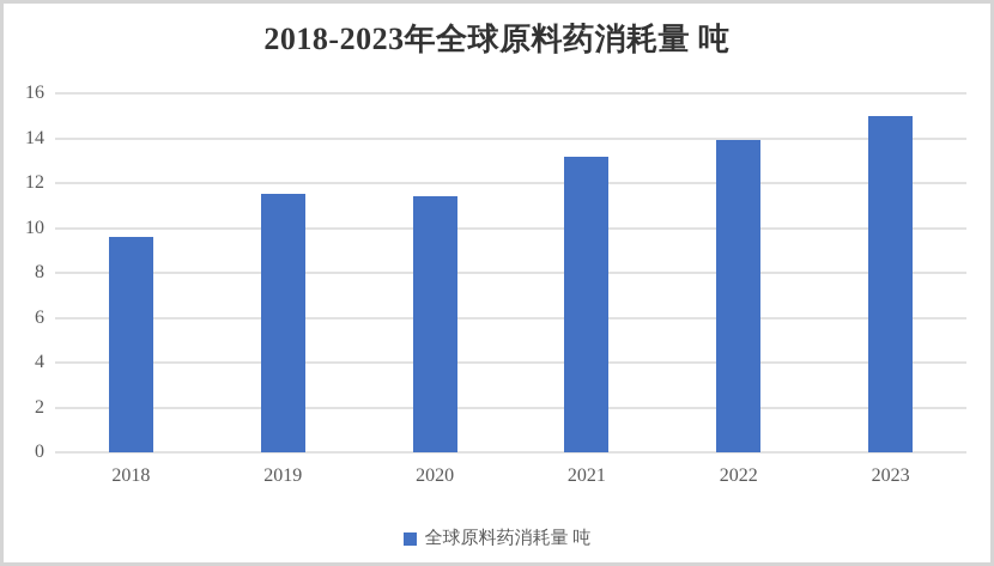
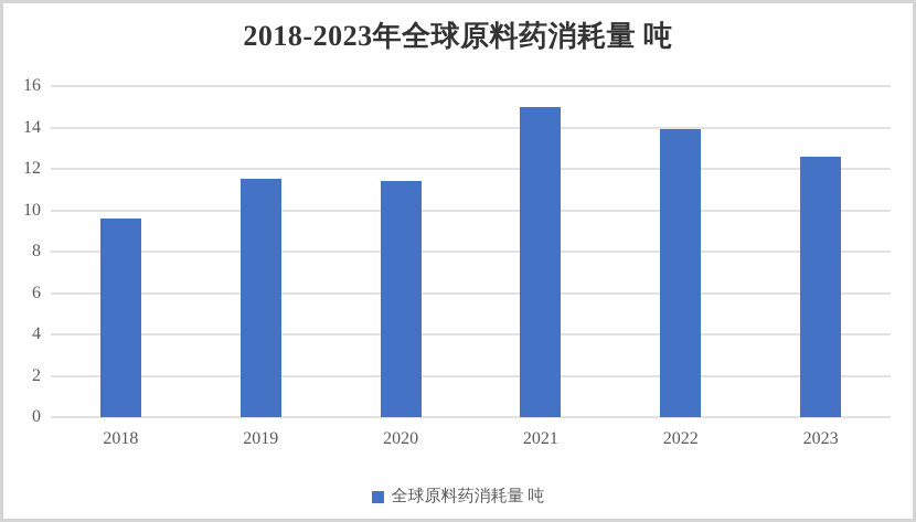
2021: 13.2 -> 15.0
2023: 15.0 -> 12.6
